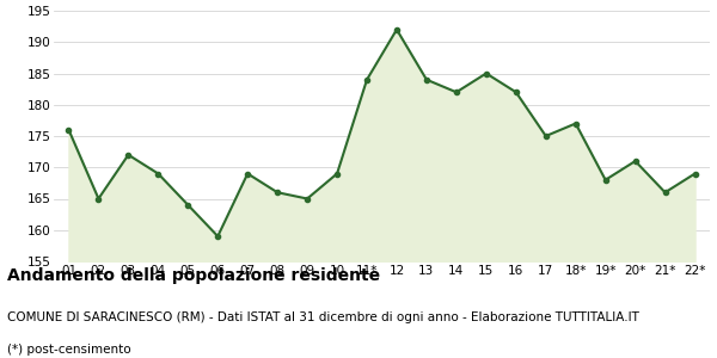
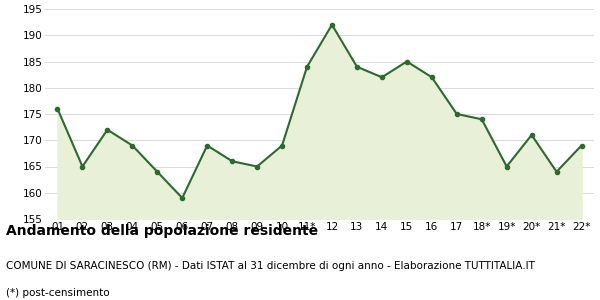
18*: 177 -> 174
19*: 168 -> 165
21*: 166 -> 164
